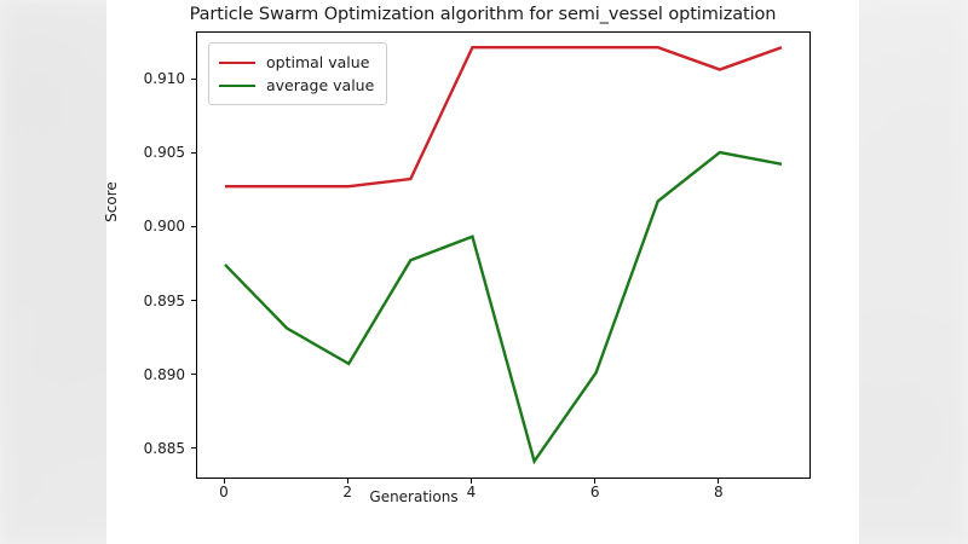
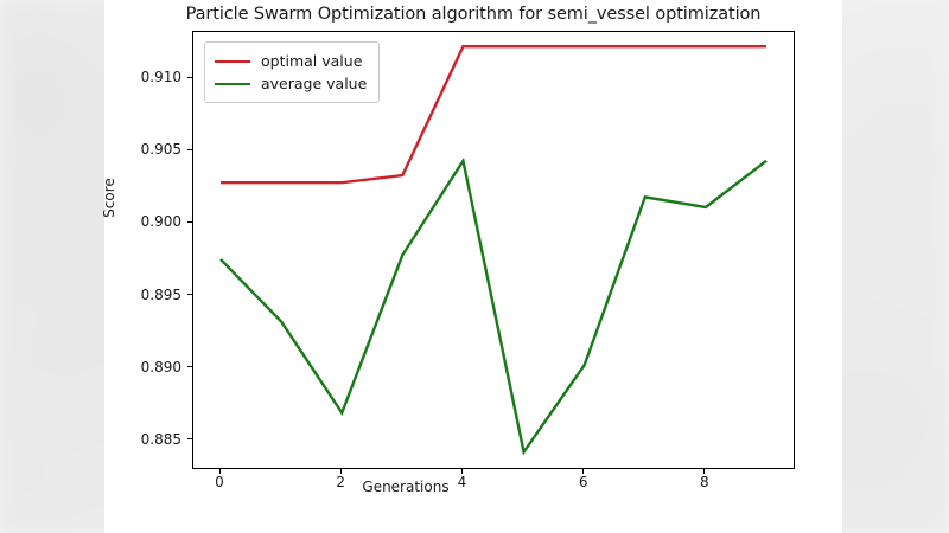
average value/2: 0.8908 -> 0.8869
average value/4: 0.8994 -> 0.9043
optimal value/8: 0.9107 -> 0.9122
average value/8: 0.9051 -> 0.9011
